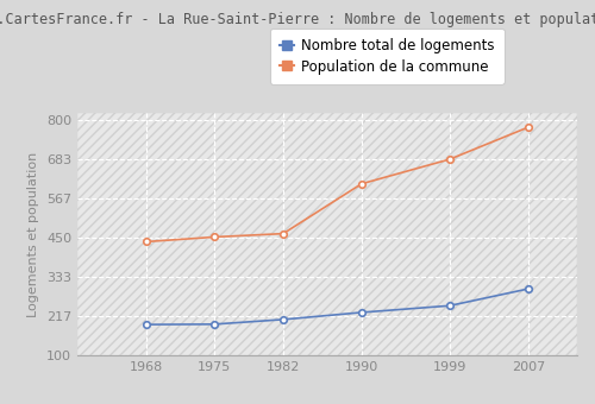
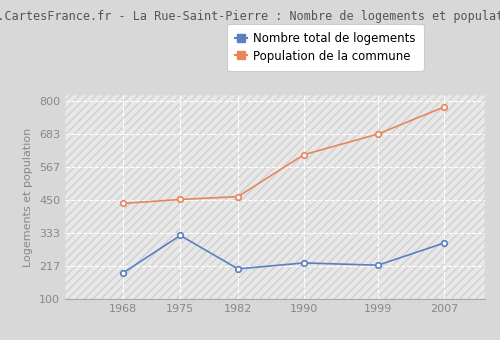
Nombre total de logements/1975: 193 -> 325
Nombre total de logements/1999: 248 -> 220
